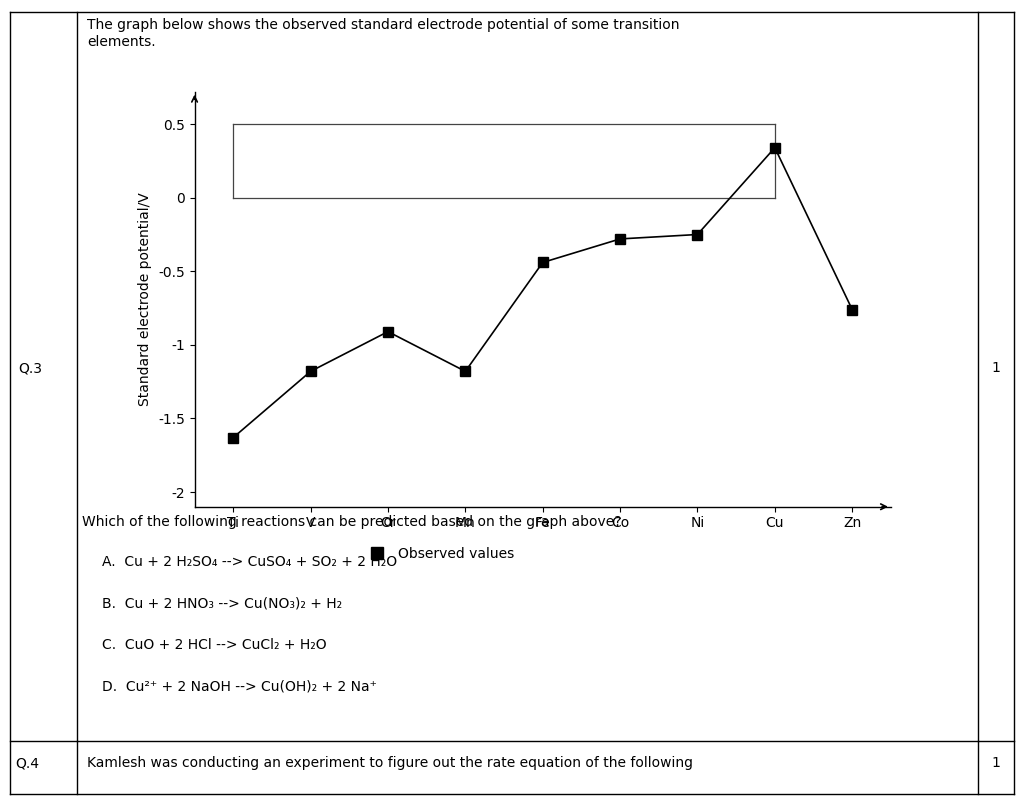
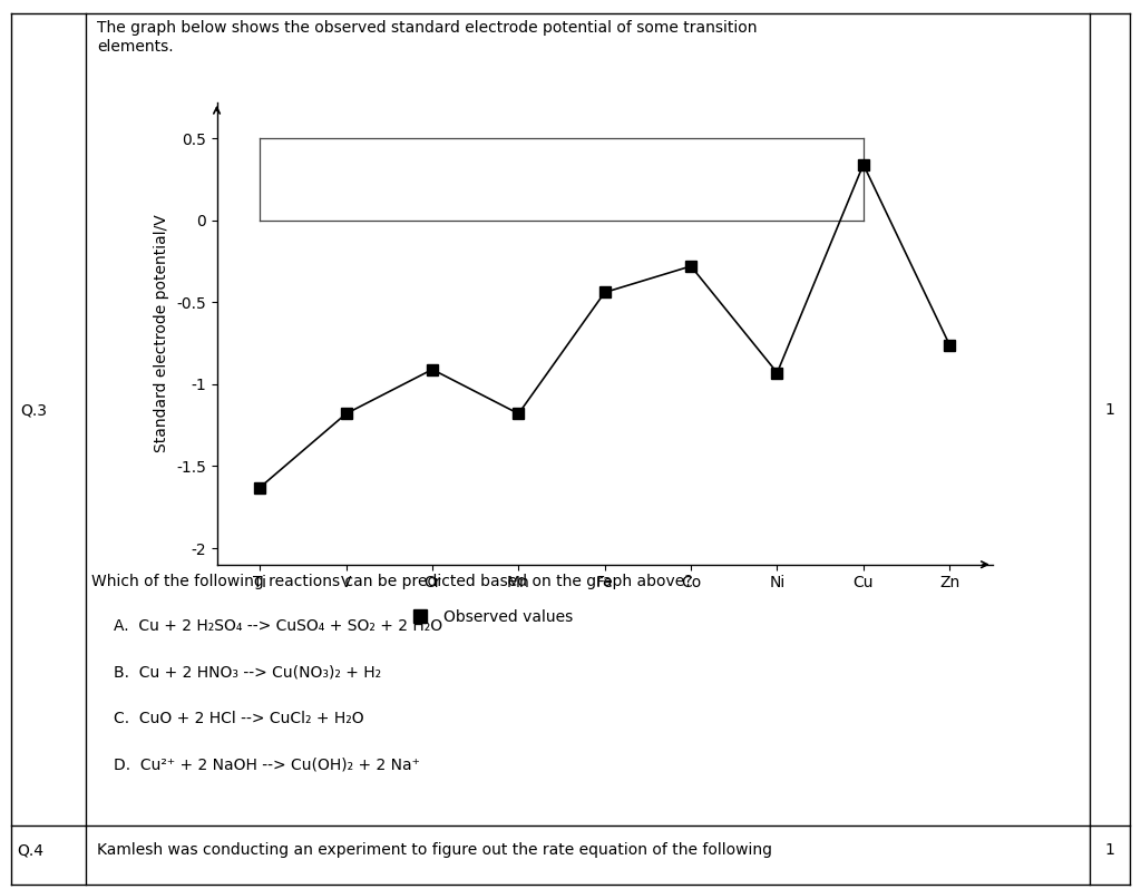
Ni: -0.25 -> -0.93
